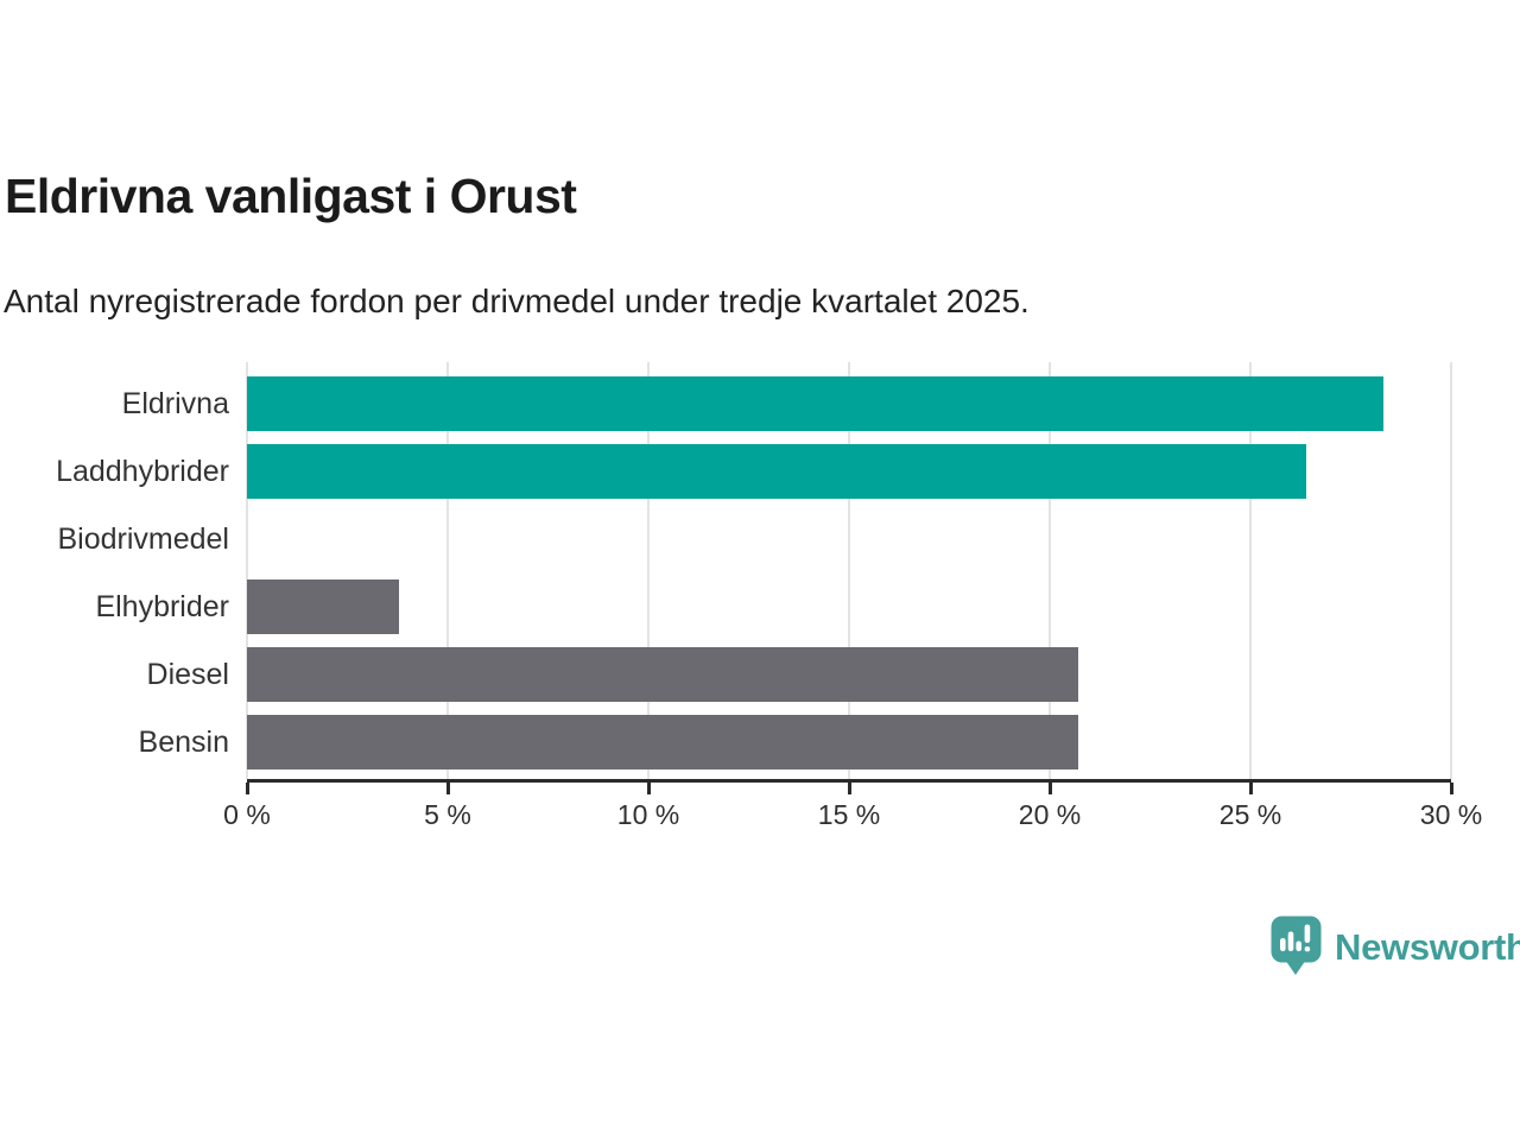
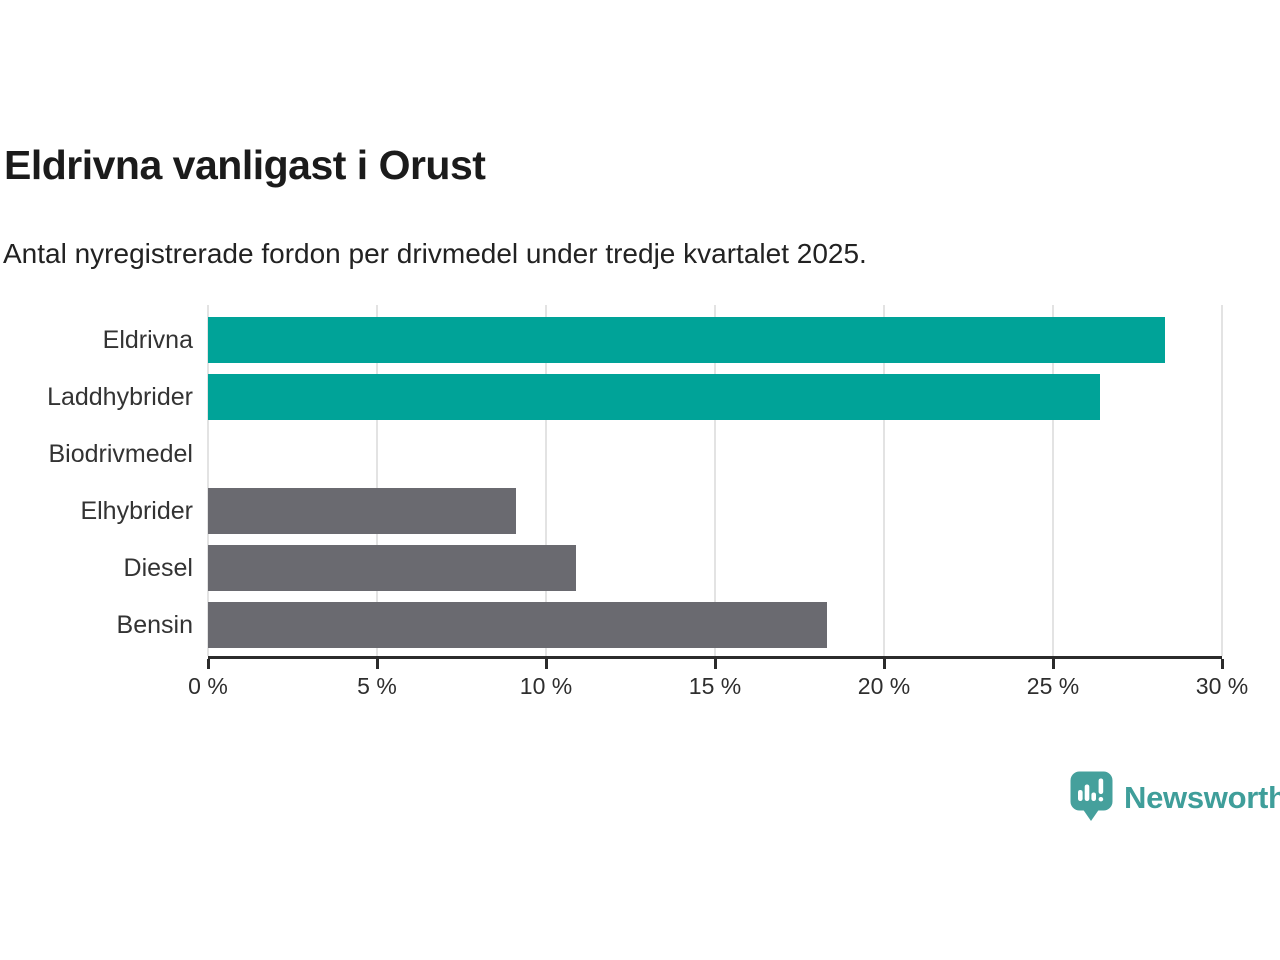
Elhybrider: 3.8% -> 9.1%
Diesel: 20.7% -> 10.9%
Bensin: 20.7% -> 18.3%
